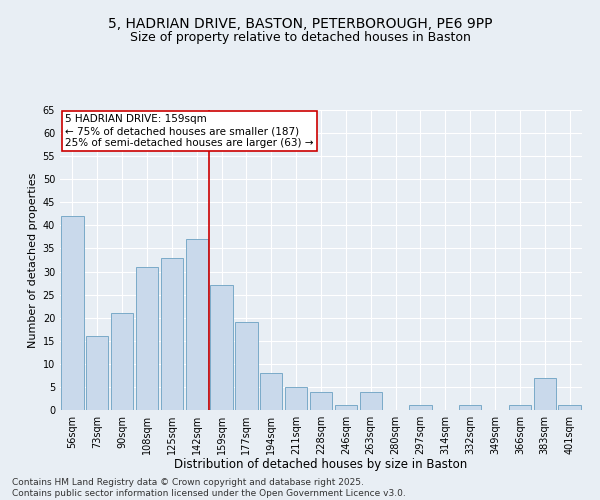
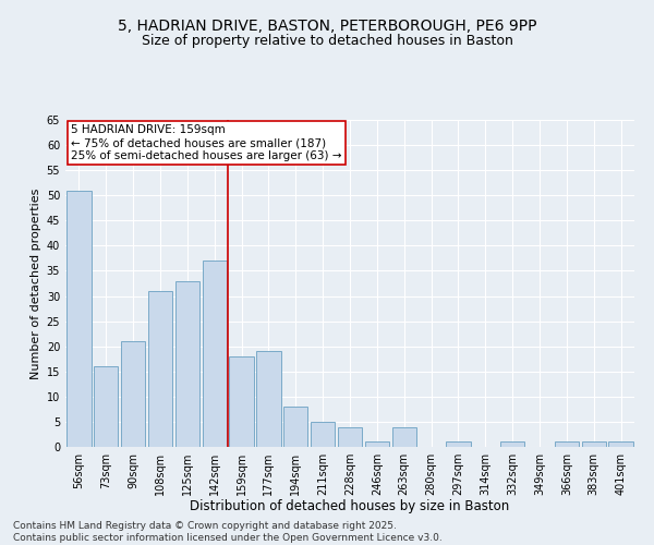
56sqm: 42 -> 51
159sqm: 27 -> 18
383sqm: 7 -> 1
